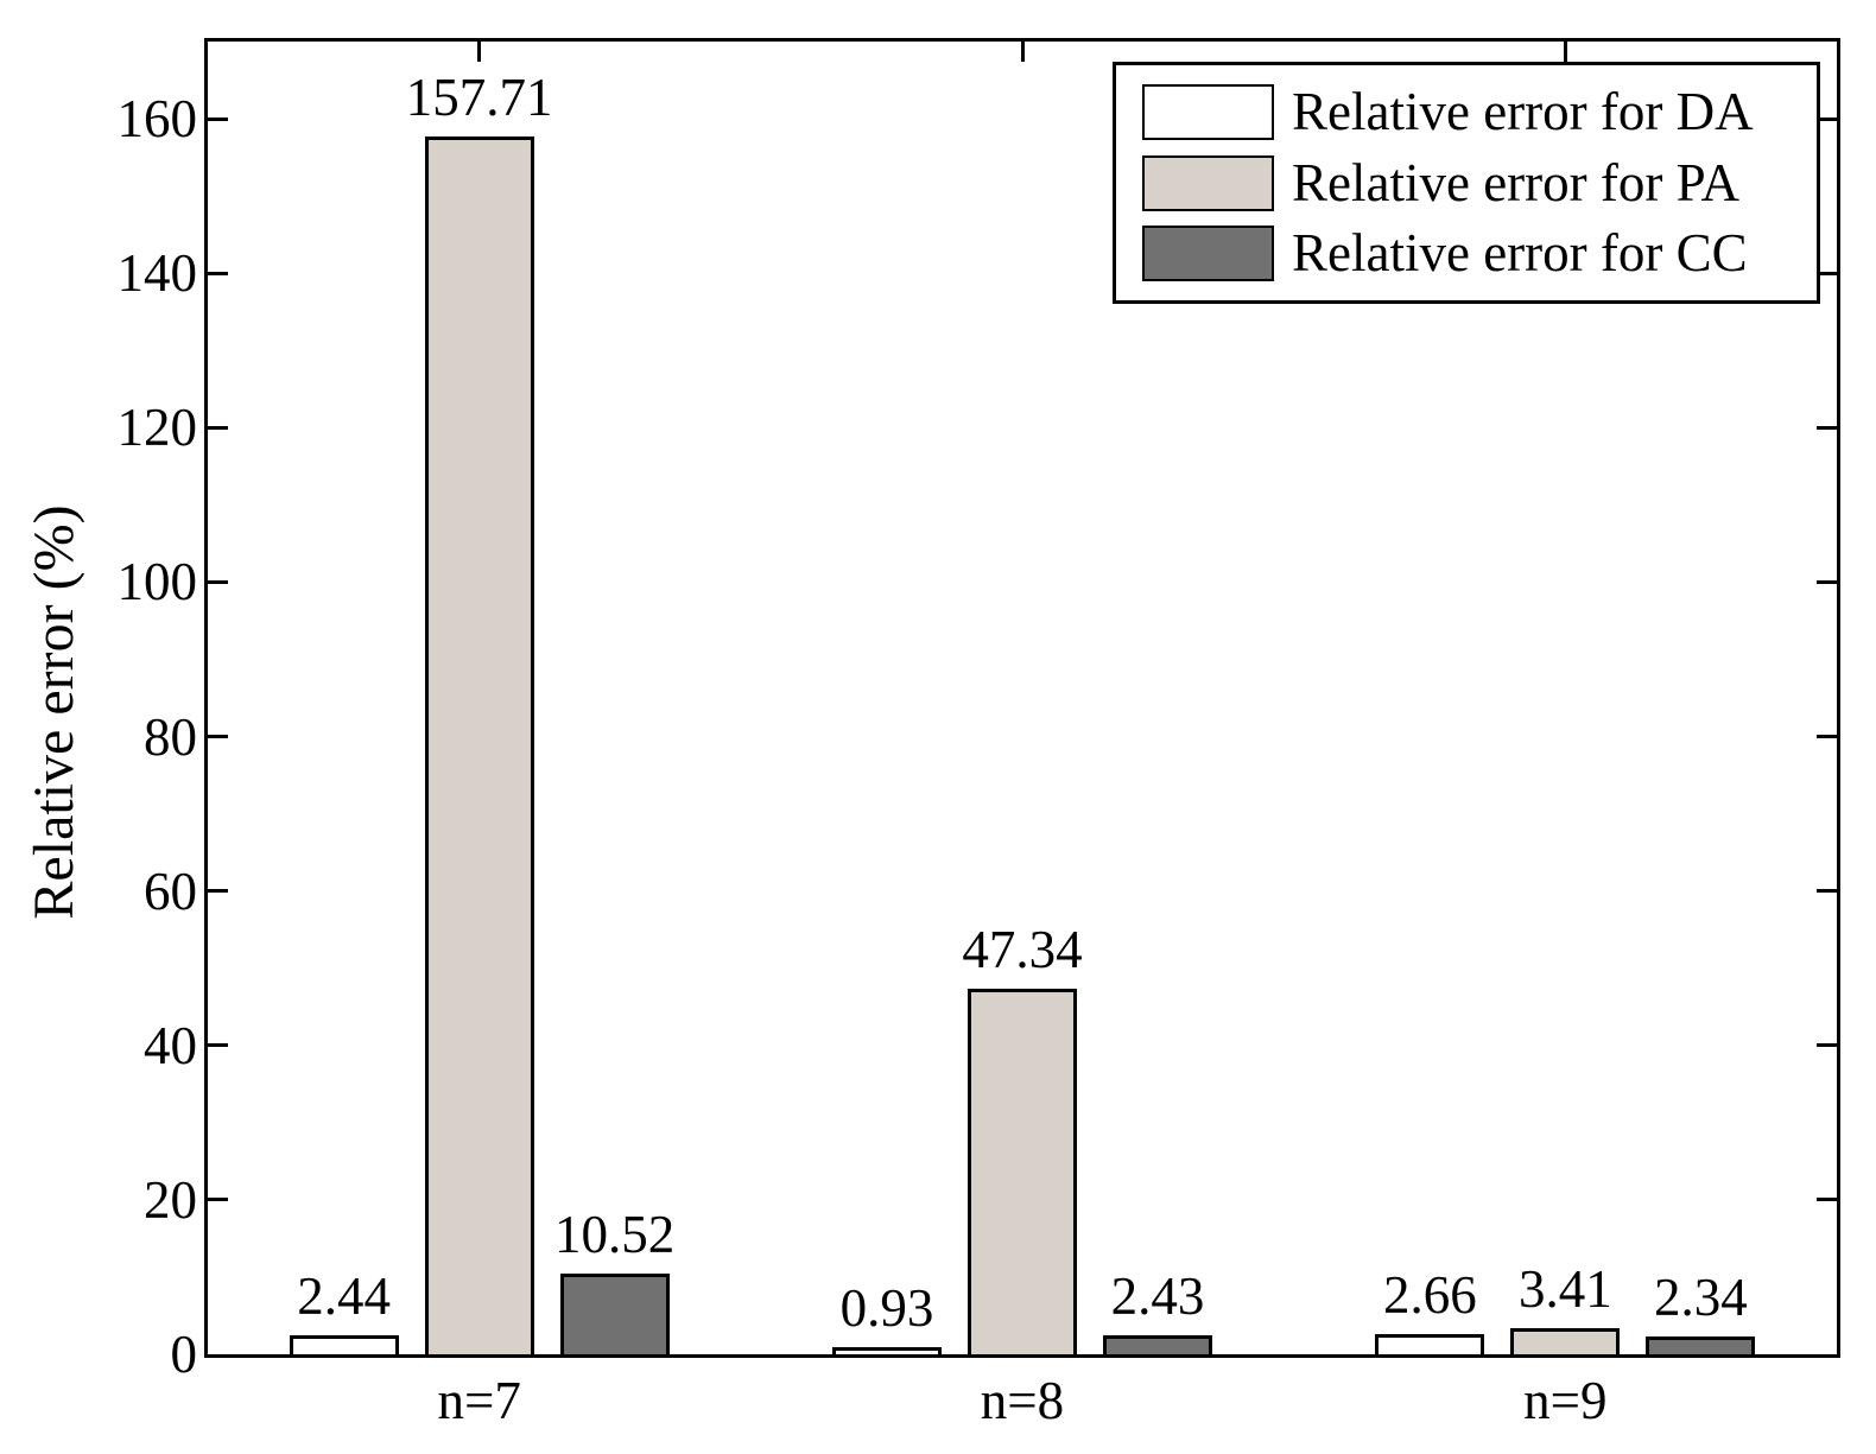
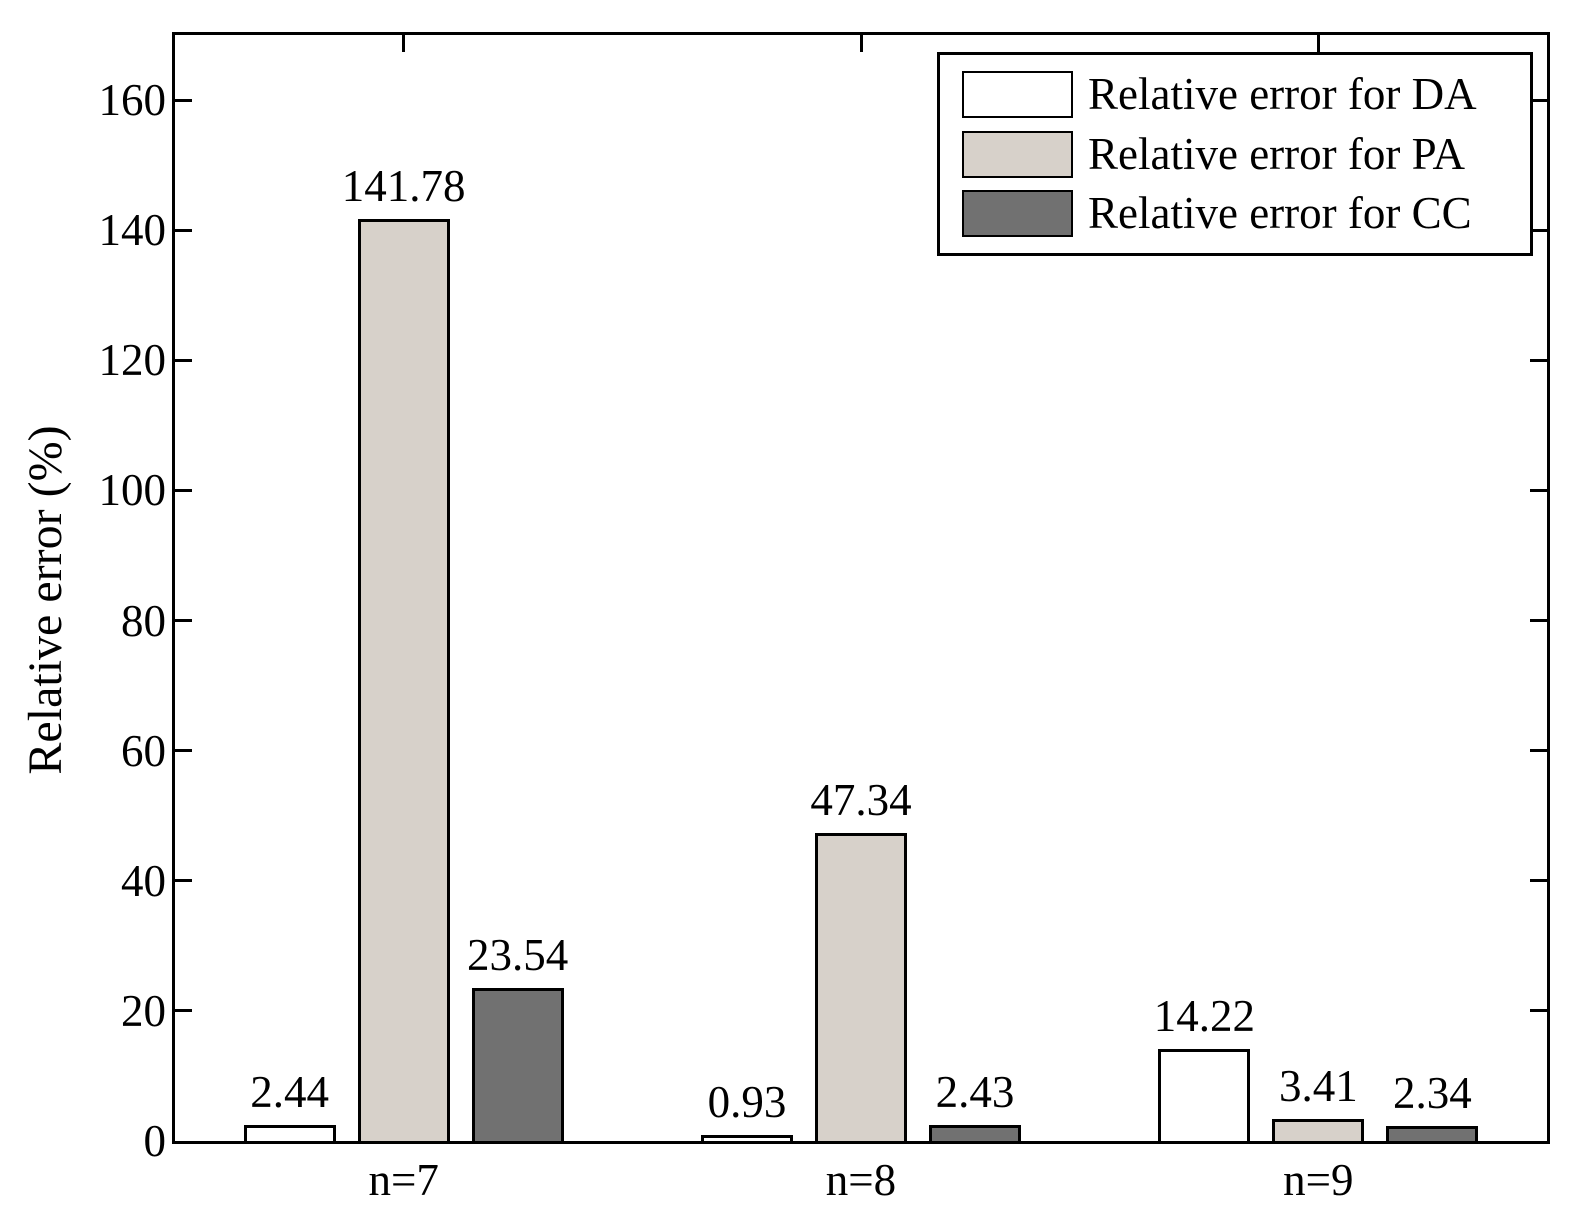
Relative error for PA/n=7: 157.71 -> 141.78
Relative error for CC/n=7: 10.52 -> 23.54
Relative error for DA/n=9: 2.66 -> 14.22
